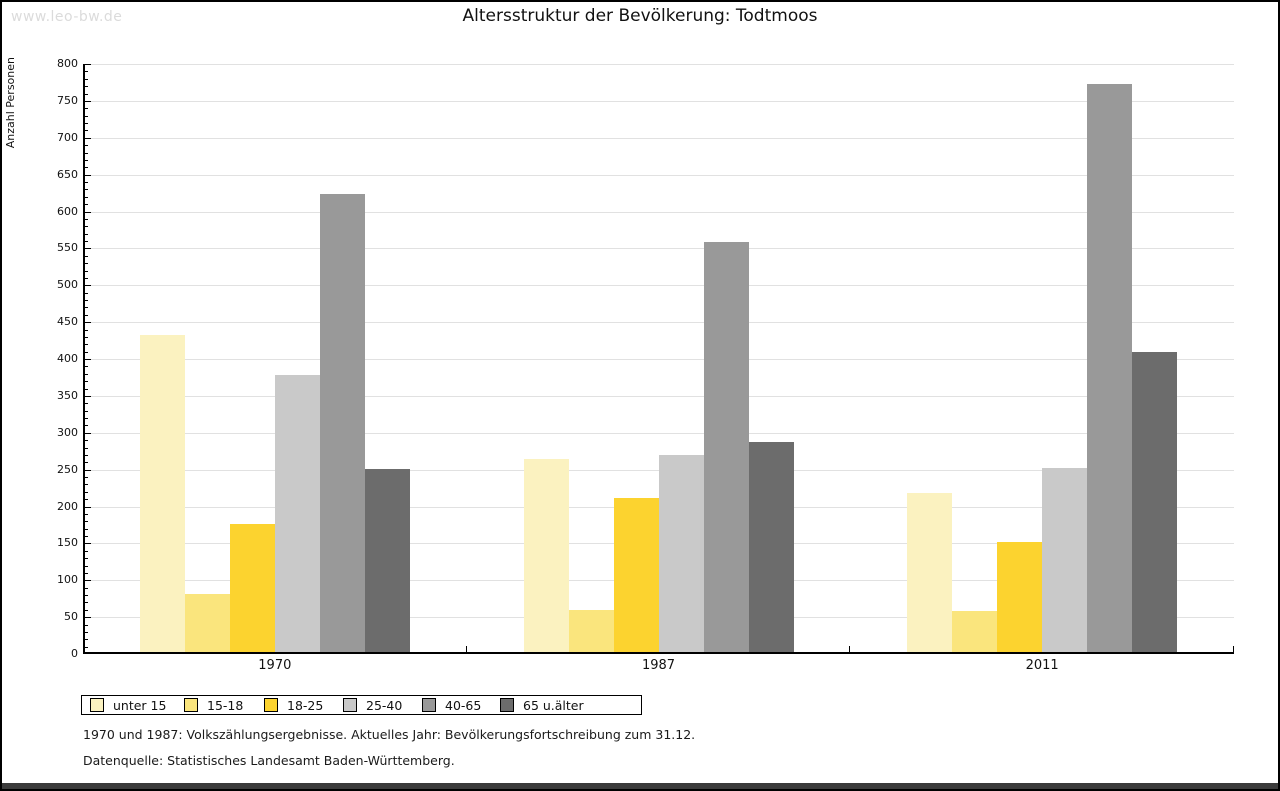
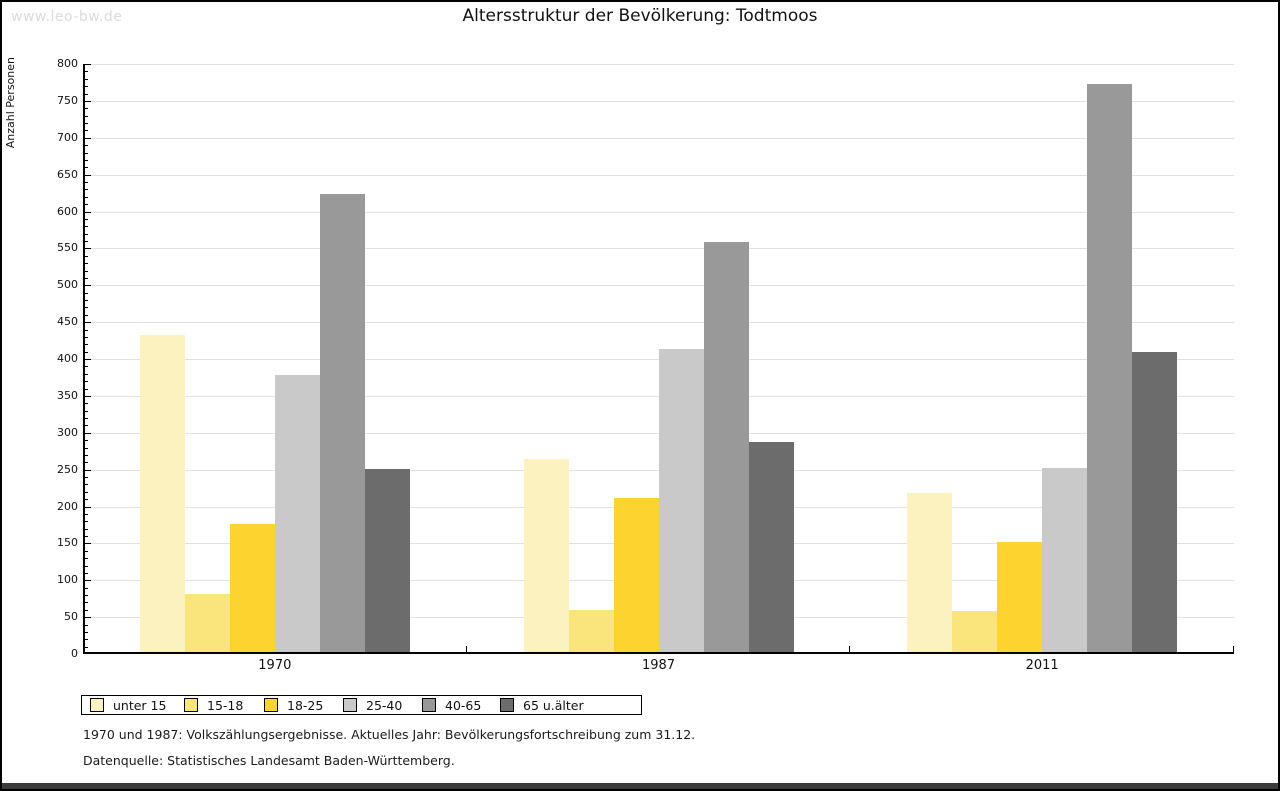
25-40/1987: 270 -> 410
